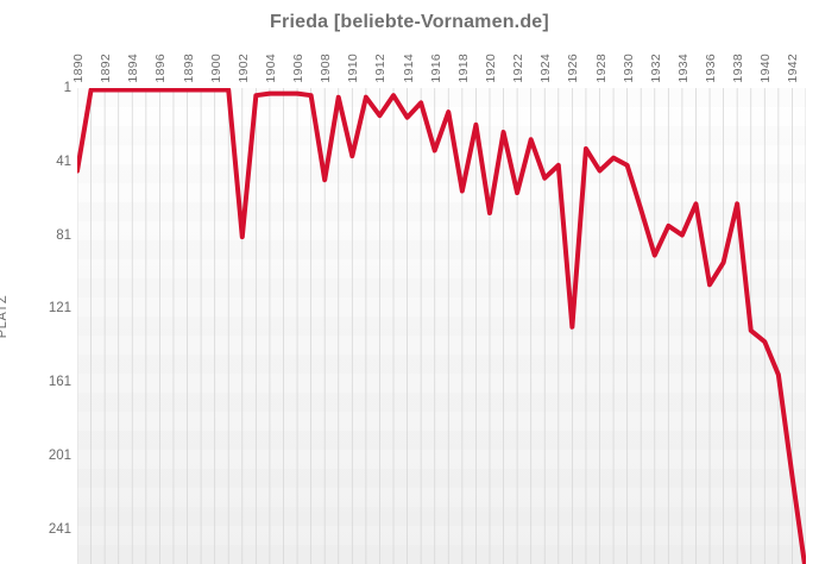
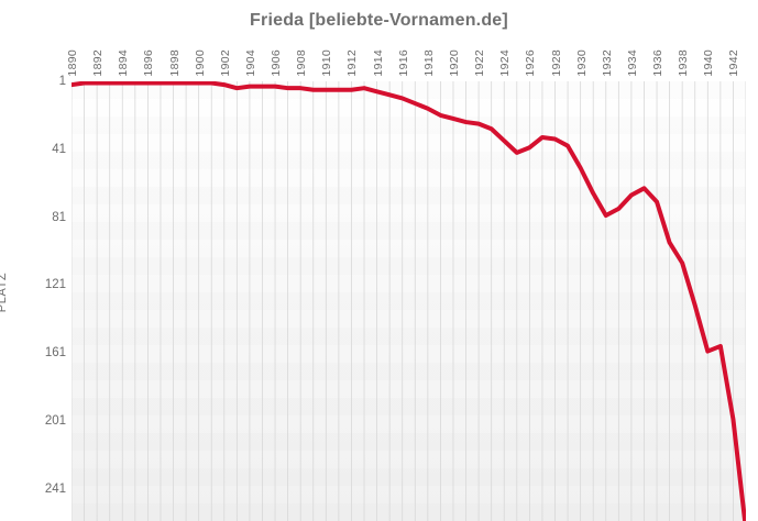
1890: 46 -> 3
1902: 82 -> 3
1908: 51 -> 5
1910: 38 -> 6
1912: 16 -> 6
1914: 17 -> 7
1916: 35 -> 11
1918: 57 -> 17
1920: 69 -> 23
1922: 58 -> 26
1924: 50 -> 36
1926: 131 -> 40
1928: 46 -> 35
1930: 43 -> 52
1932: 92 -> 80
1934: 81 -> 68
1936: 108 -> 72
1938: 64 -> 108
1940: 139 -> 160
1942: 212 -> 200
